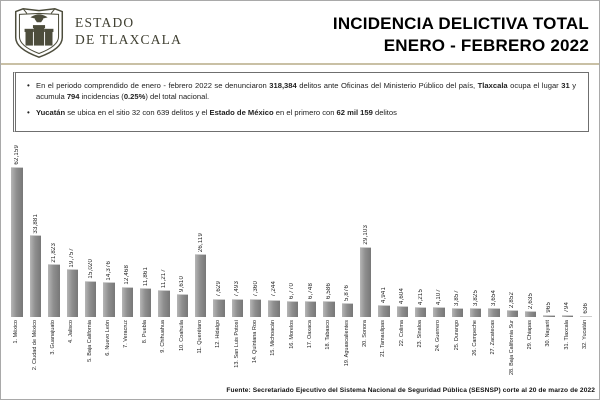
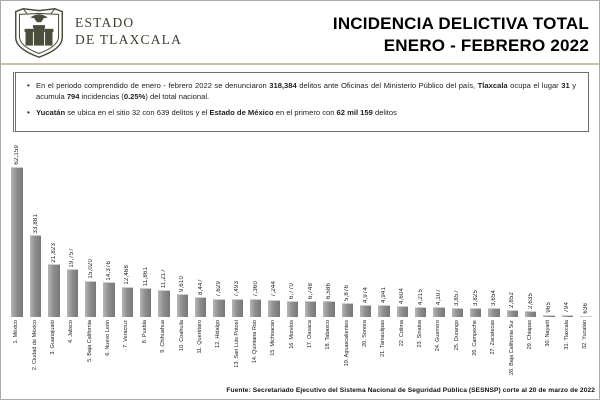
11. Querétaro: 26,119 -> 8,447
20. Sonora: 29,103 -> 4,974
